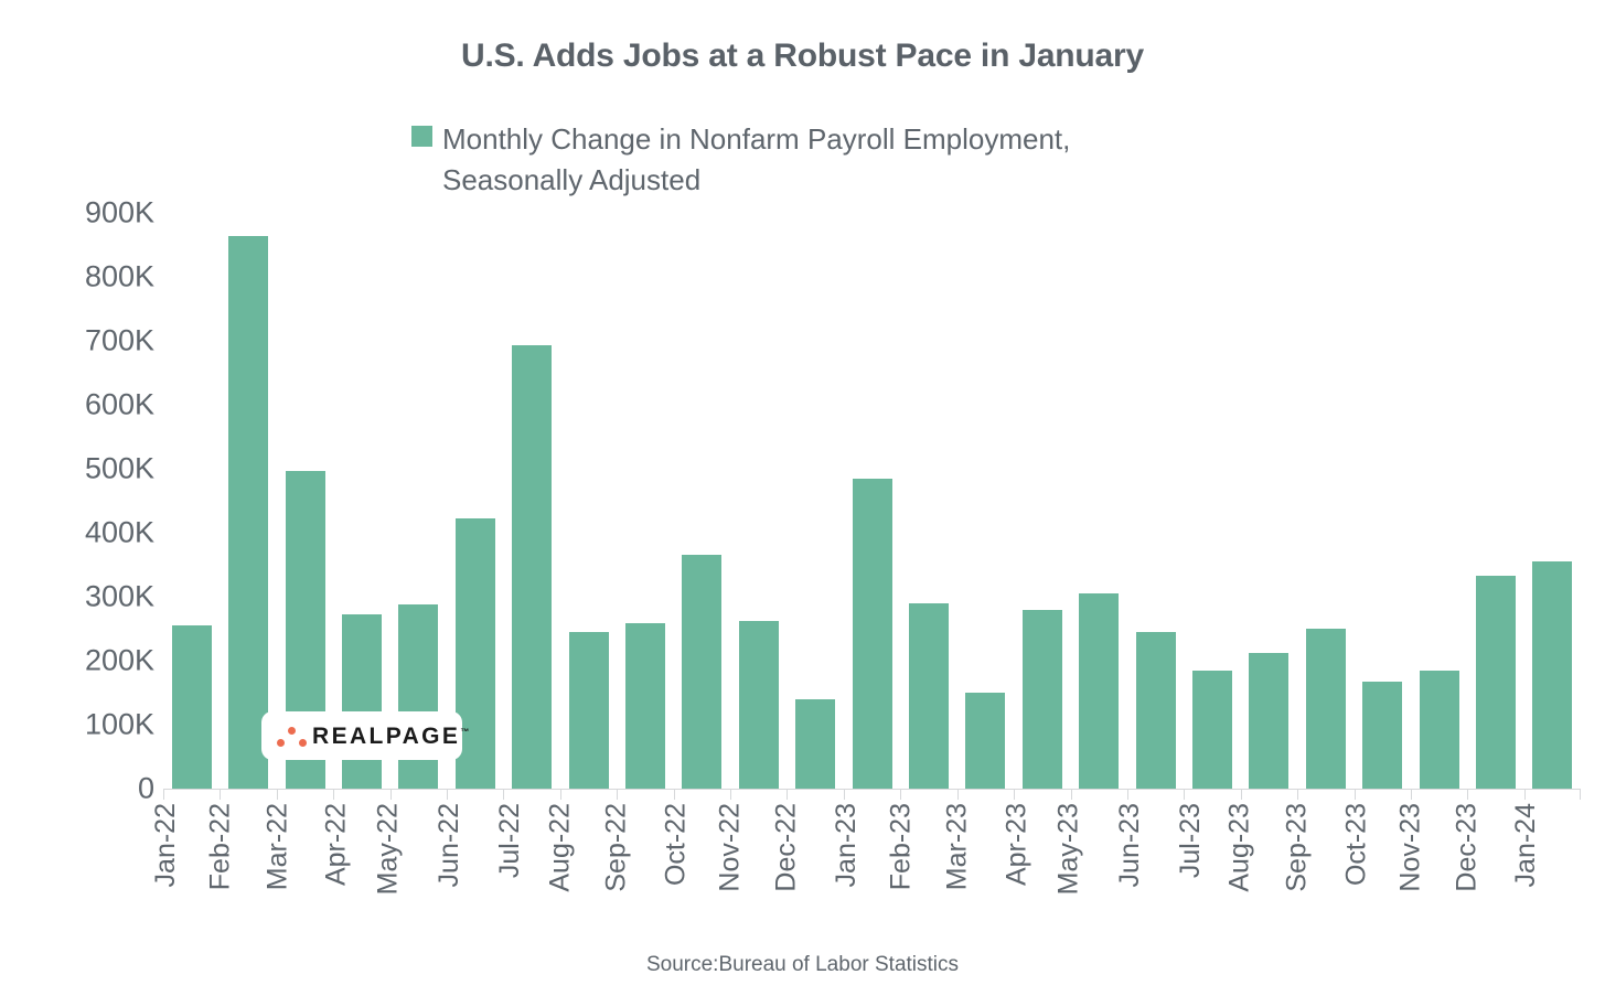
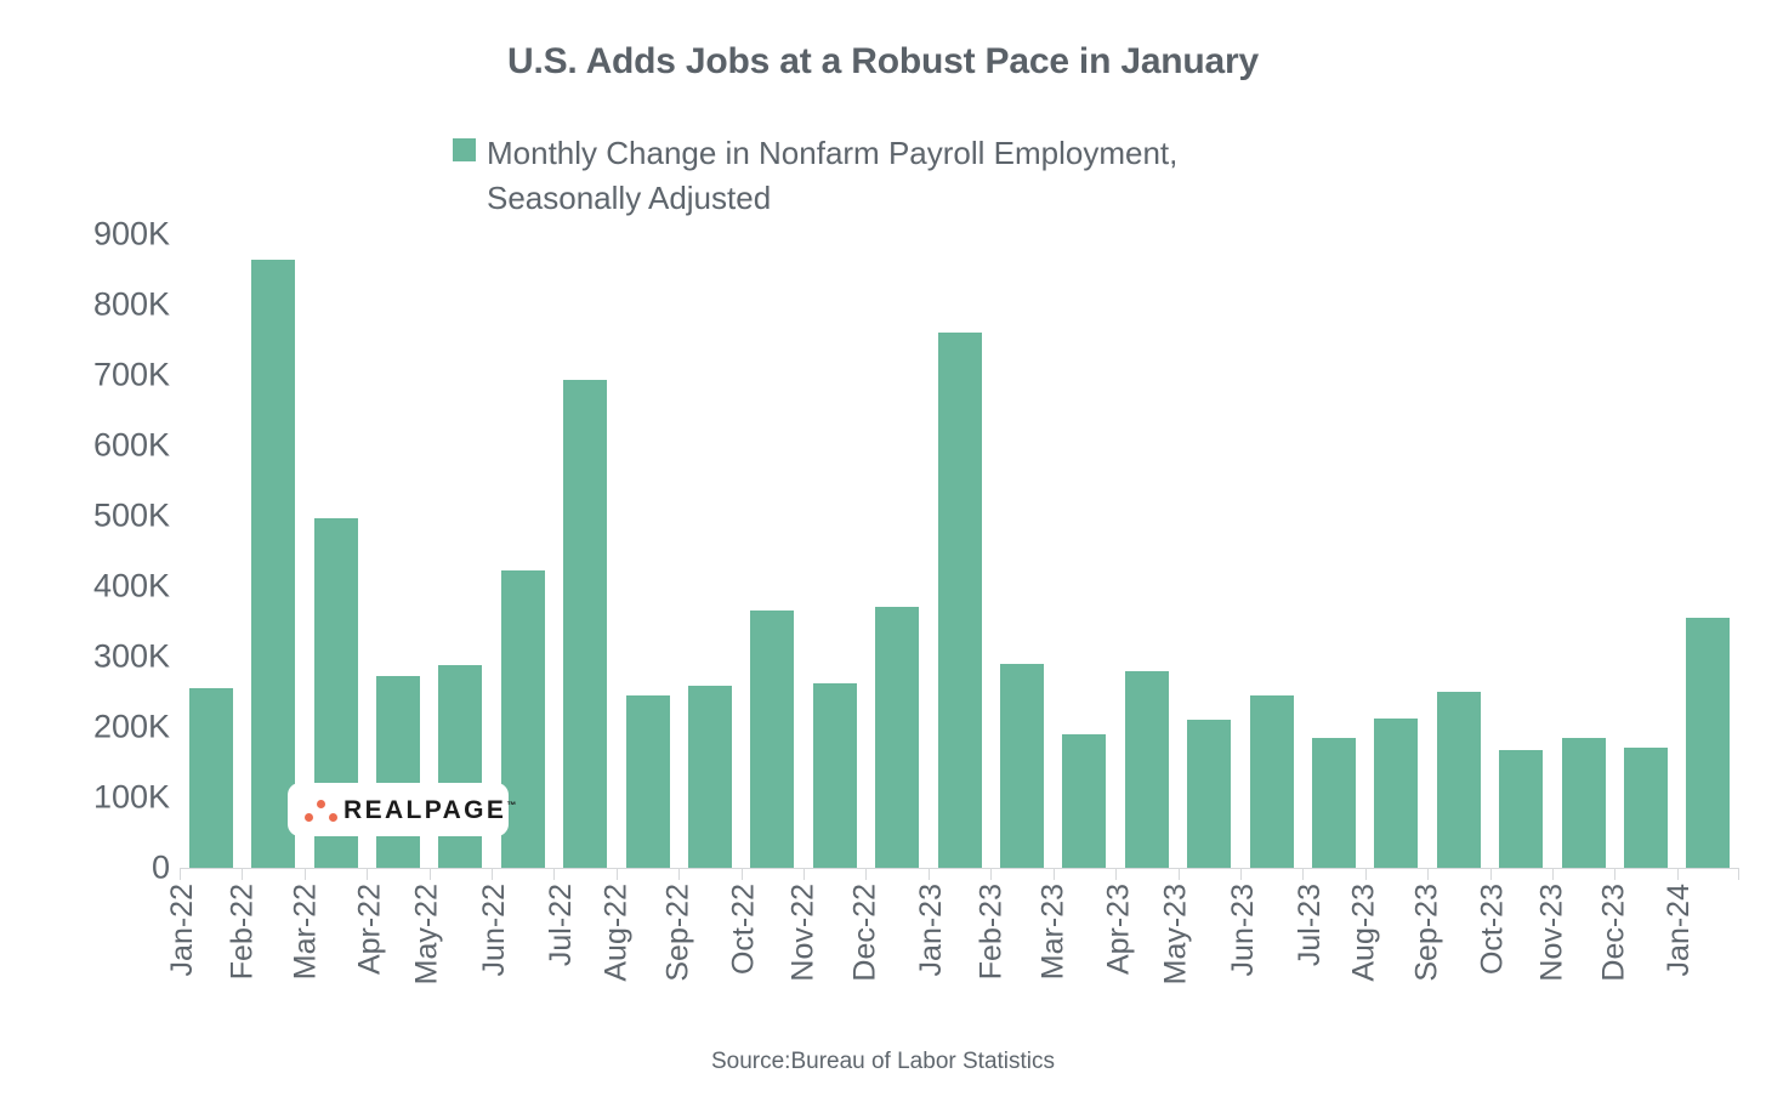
Dec-22: 140K -> 370K
Jan-23: 480K -> 760K
Mar-23: 150K -> 190K
May-23: 310K -> 210K
Dec-23: 330K -> 170K
